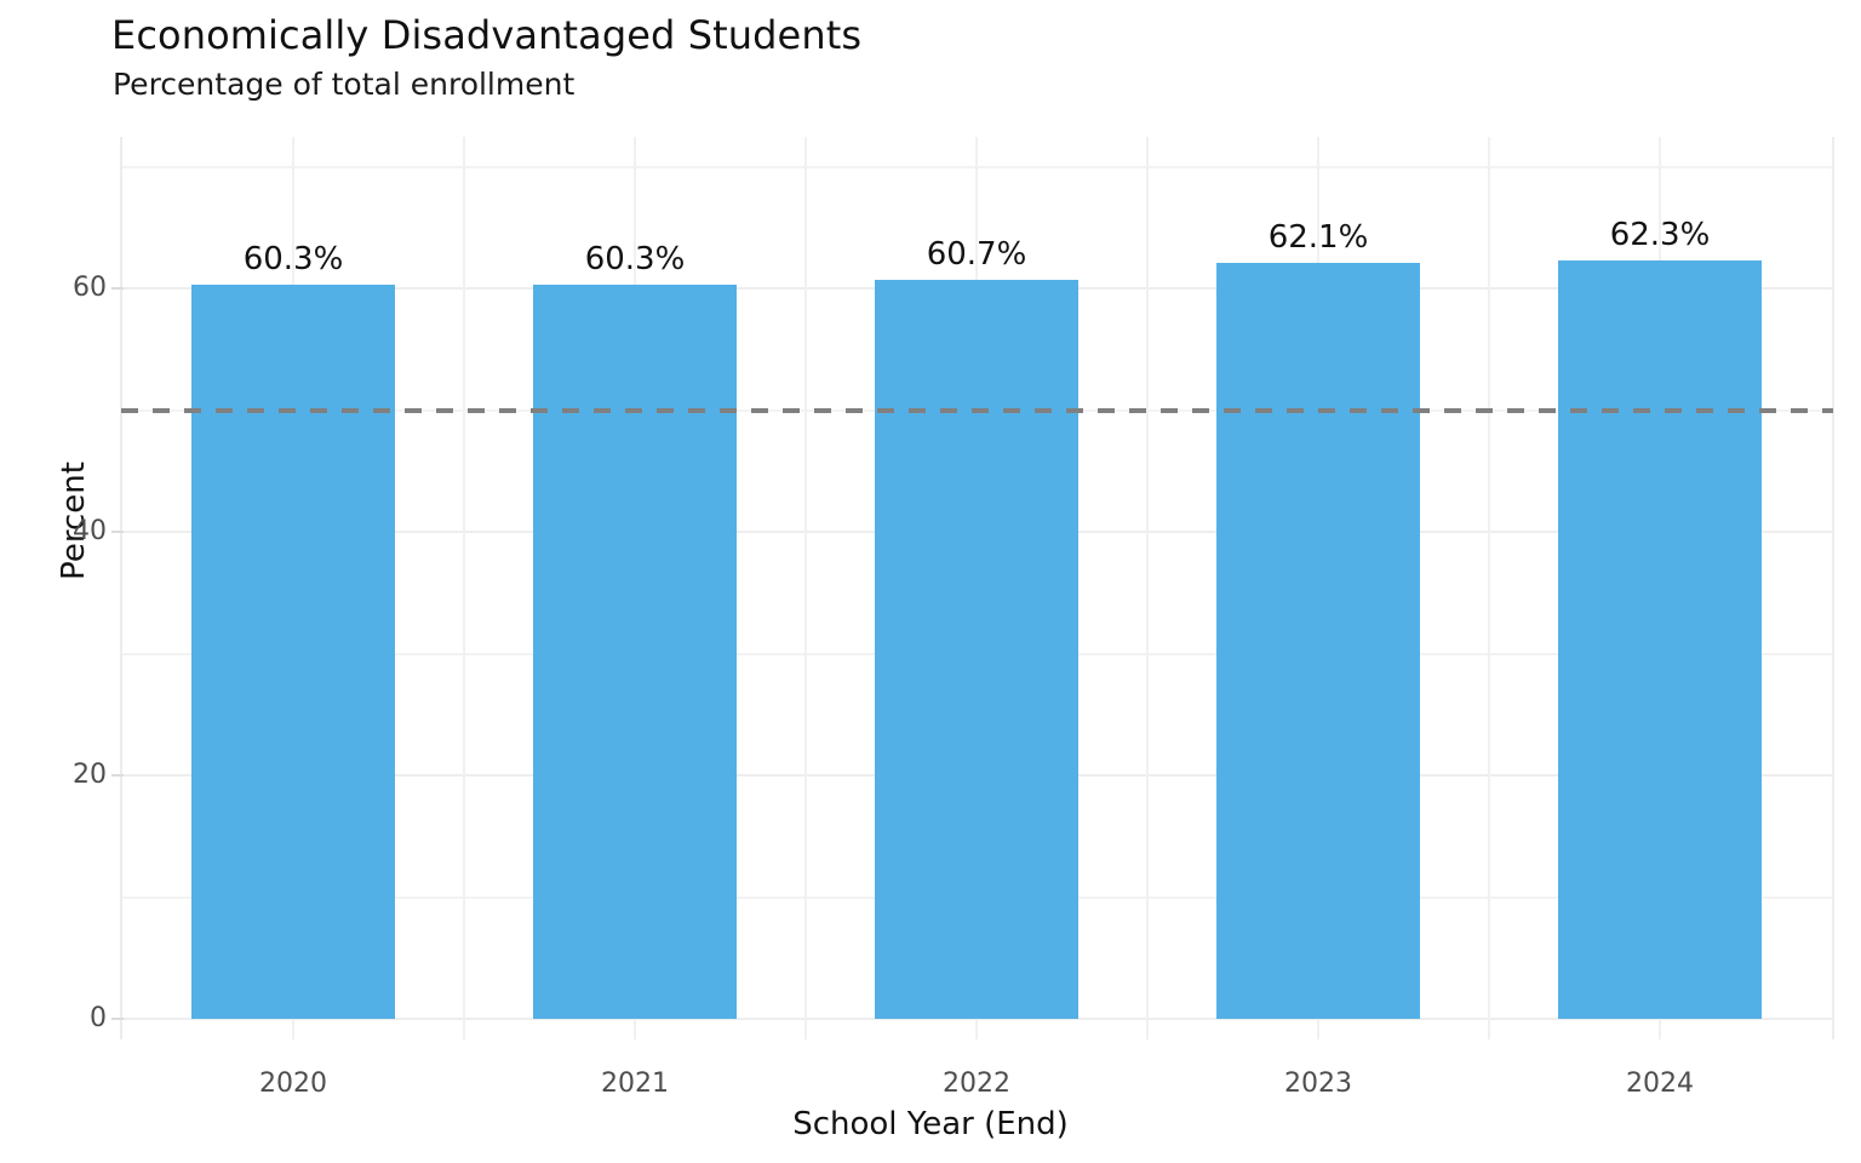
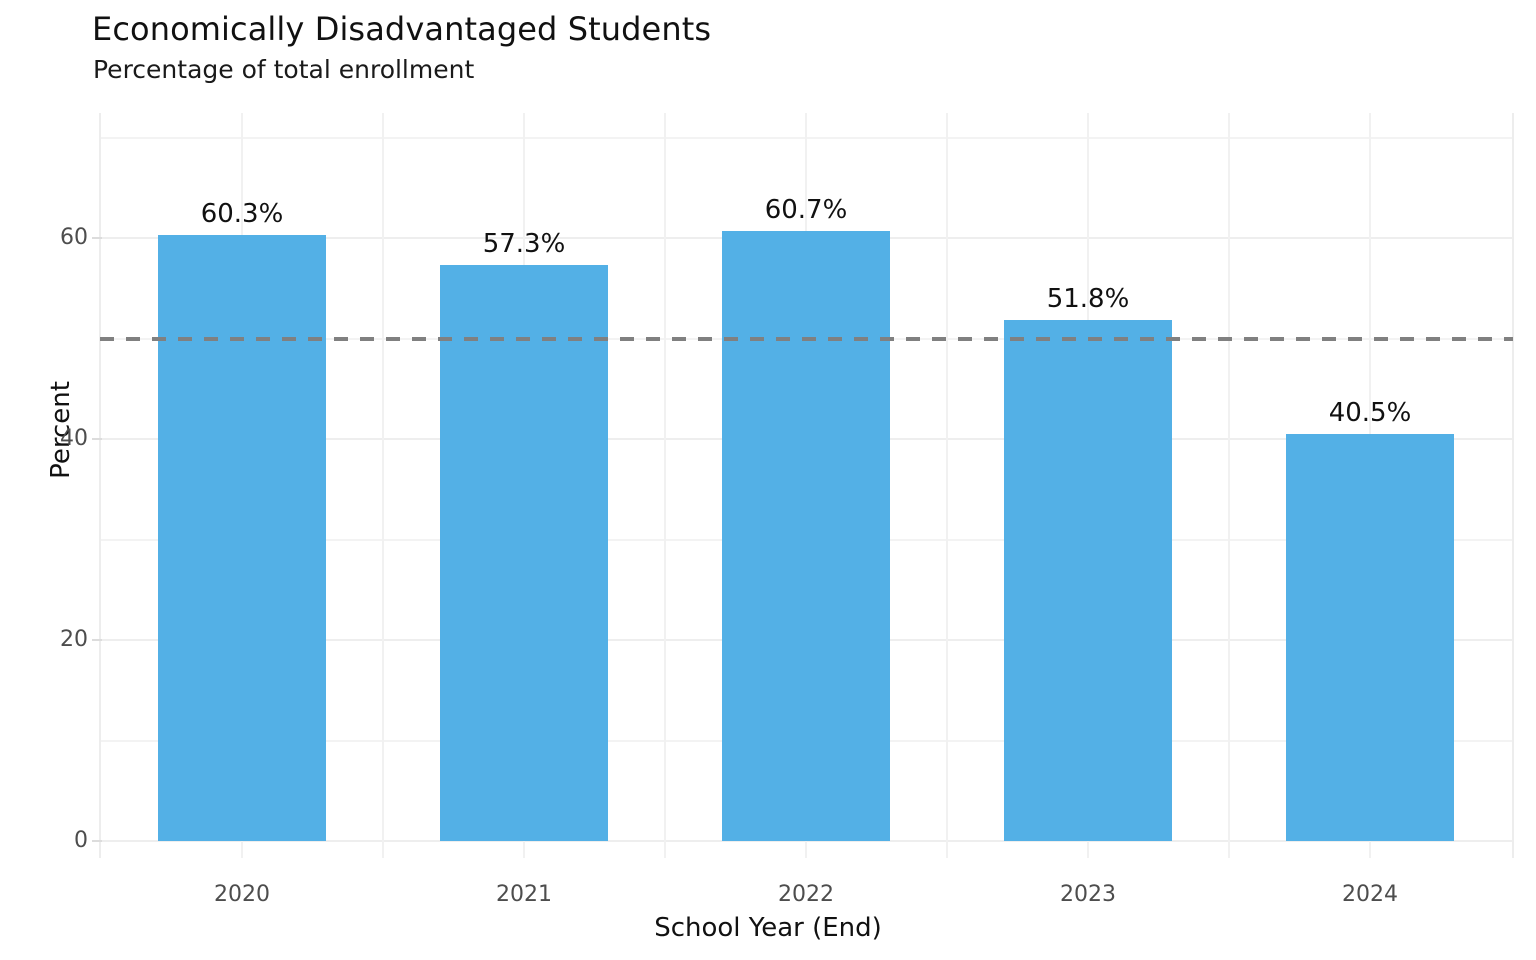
2021: 60.3% -> 57.3%
2023: 62.1% -> 51.8%
2024: 62.3% -> 40.5%
